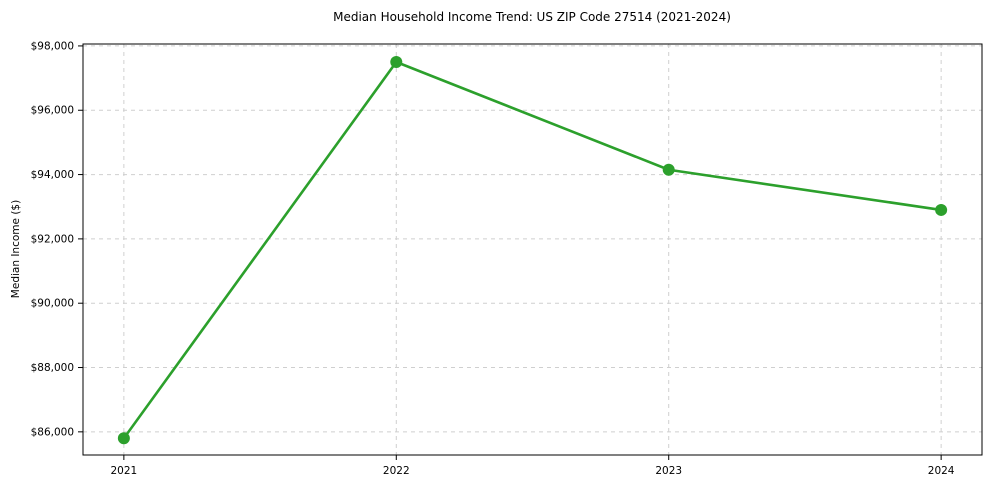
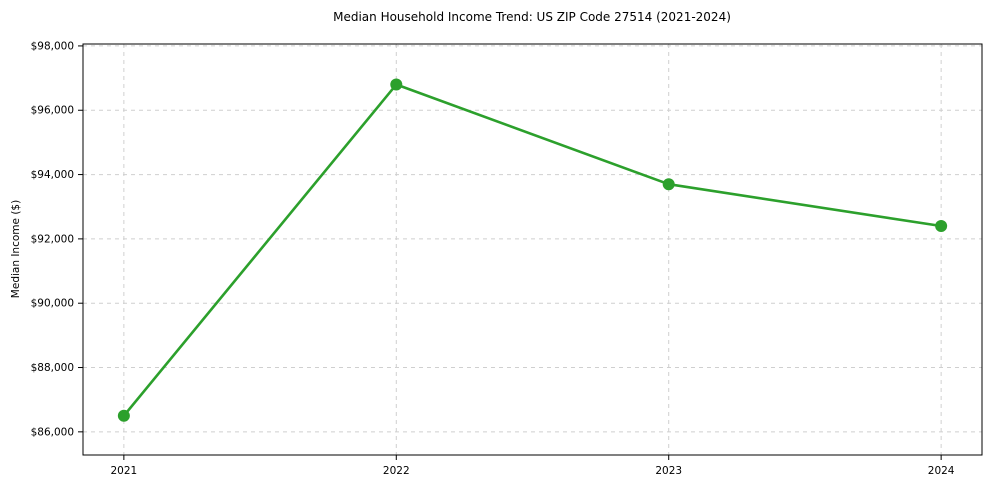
2021: $85800 -> $86500
2022: $97500 -> $96800
2023: $94200 -> $93700
2024: $92900 -> $92400
